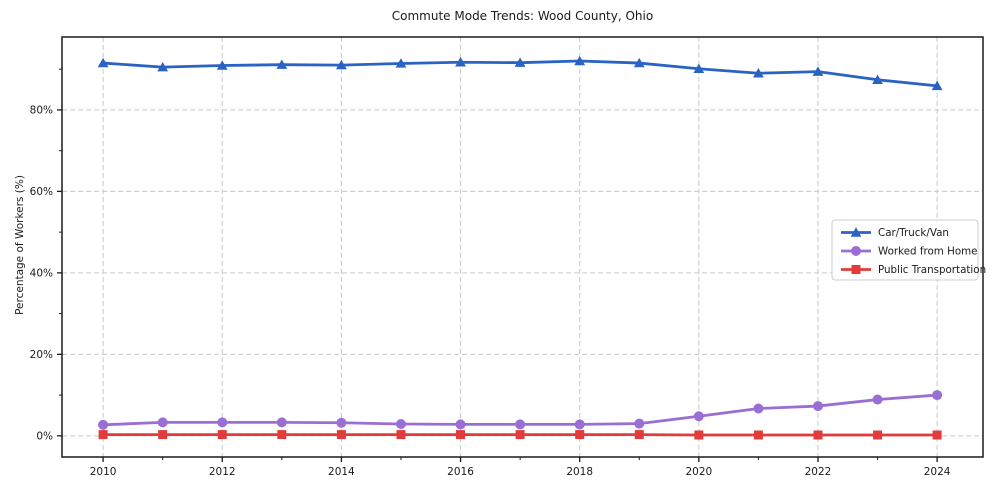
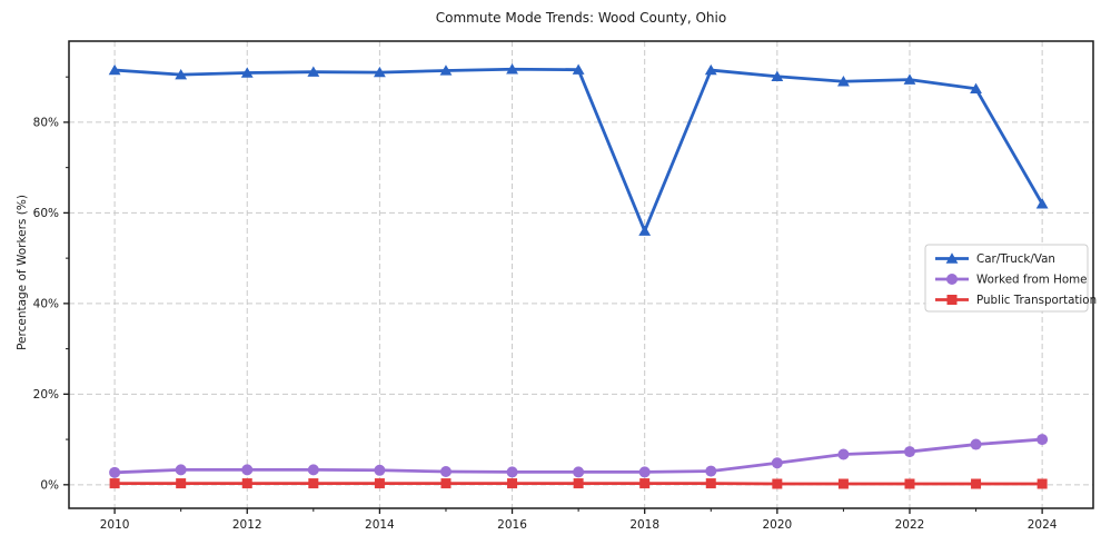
Car/Truck/Van/2018: 92% -> 56%
Car/Truck/Van/2024: 86% -> 62%
